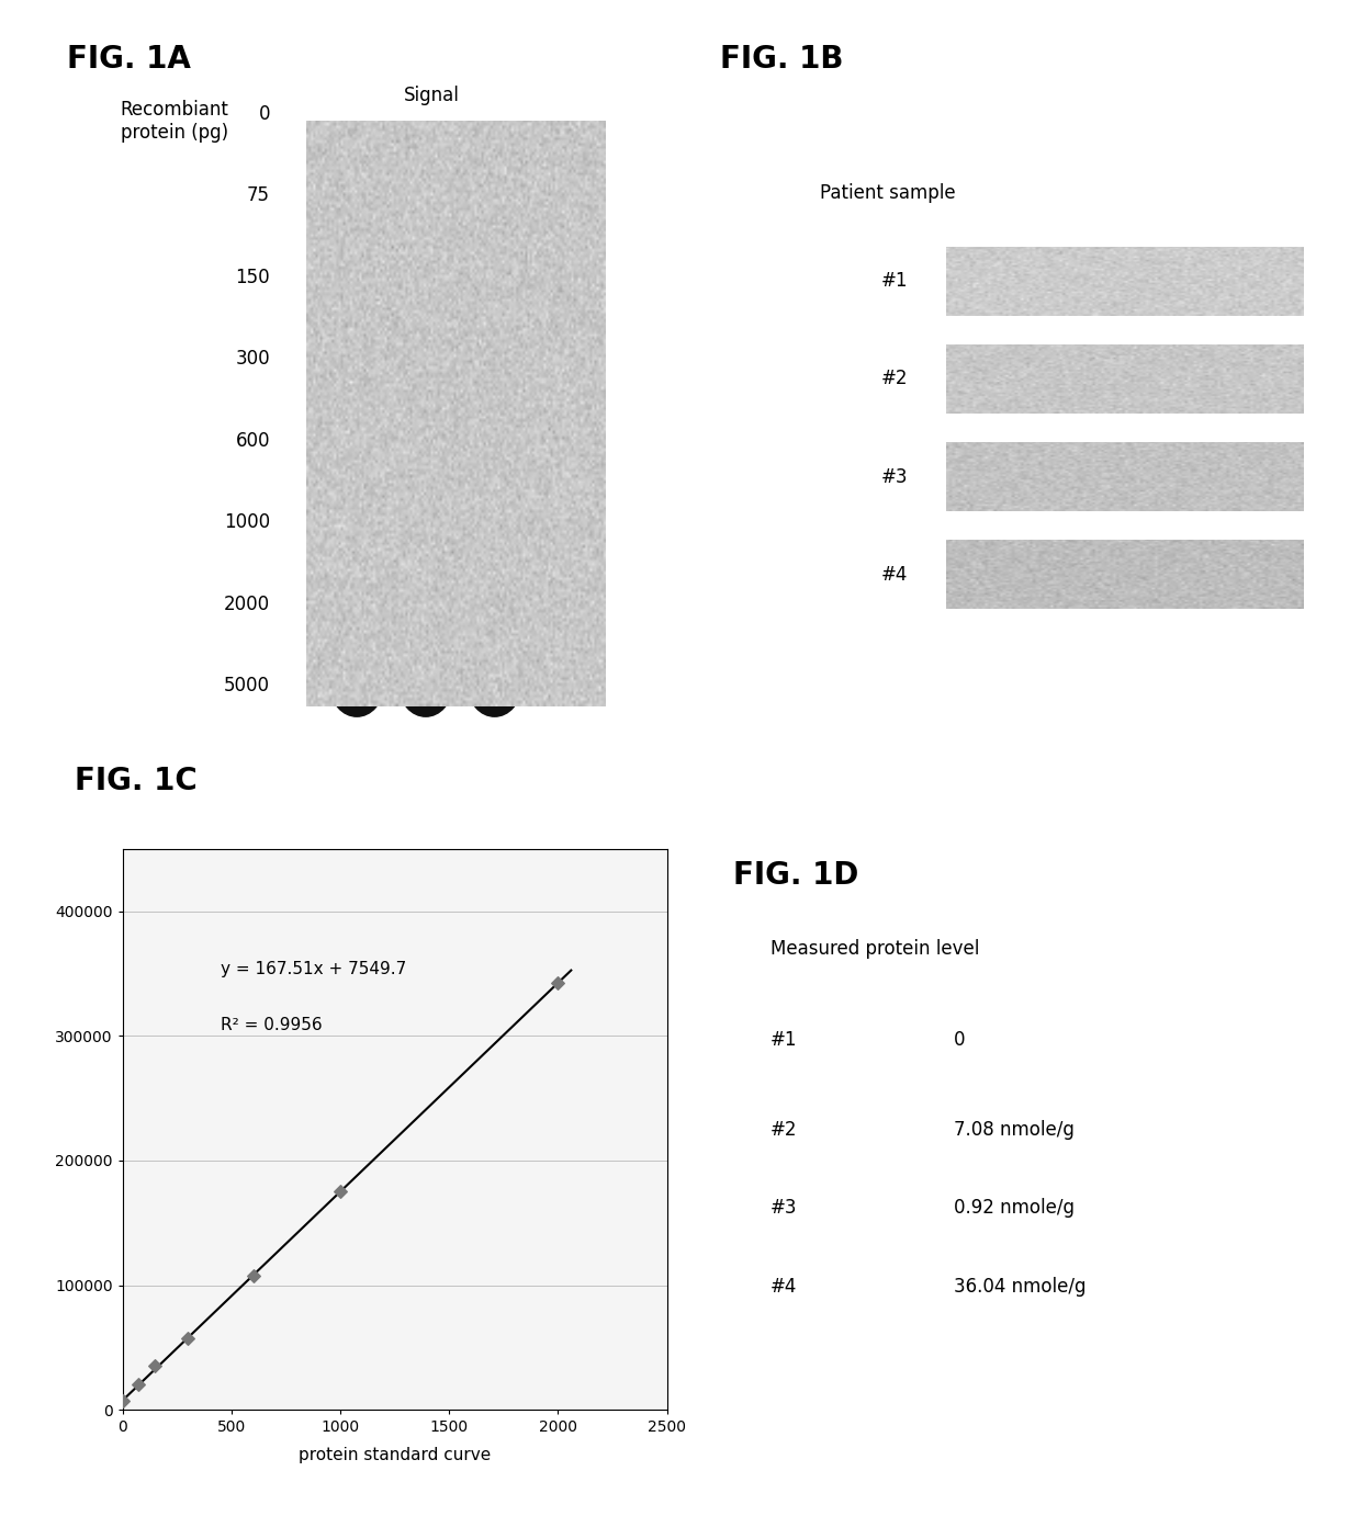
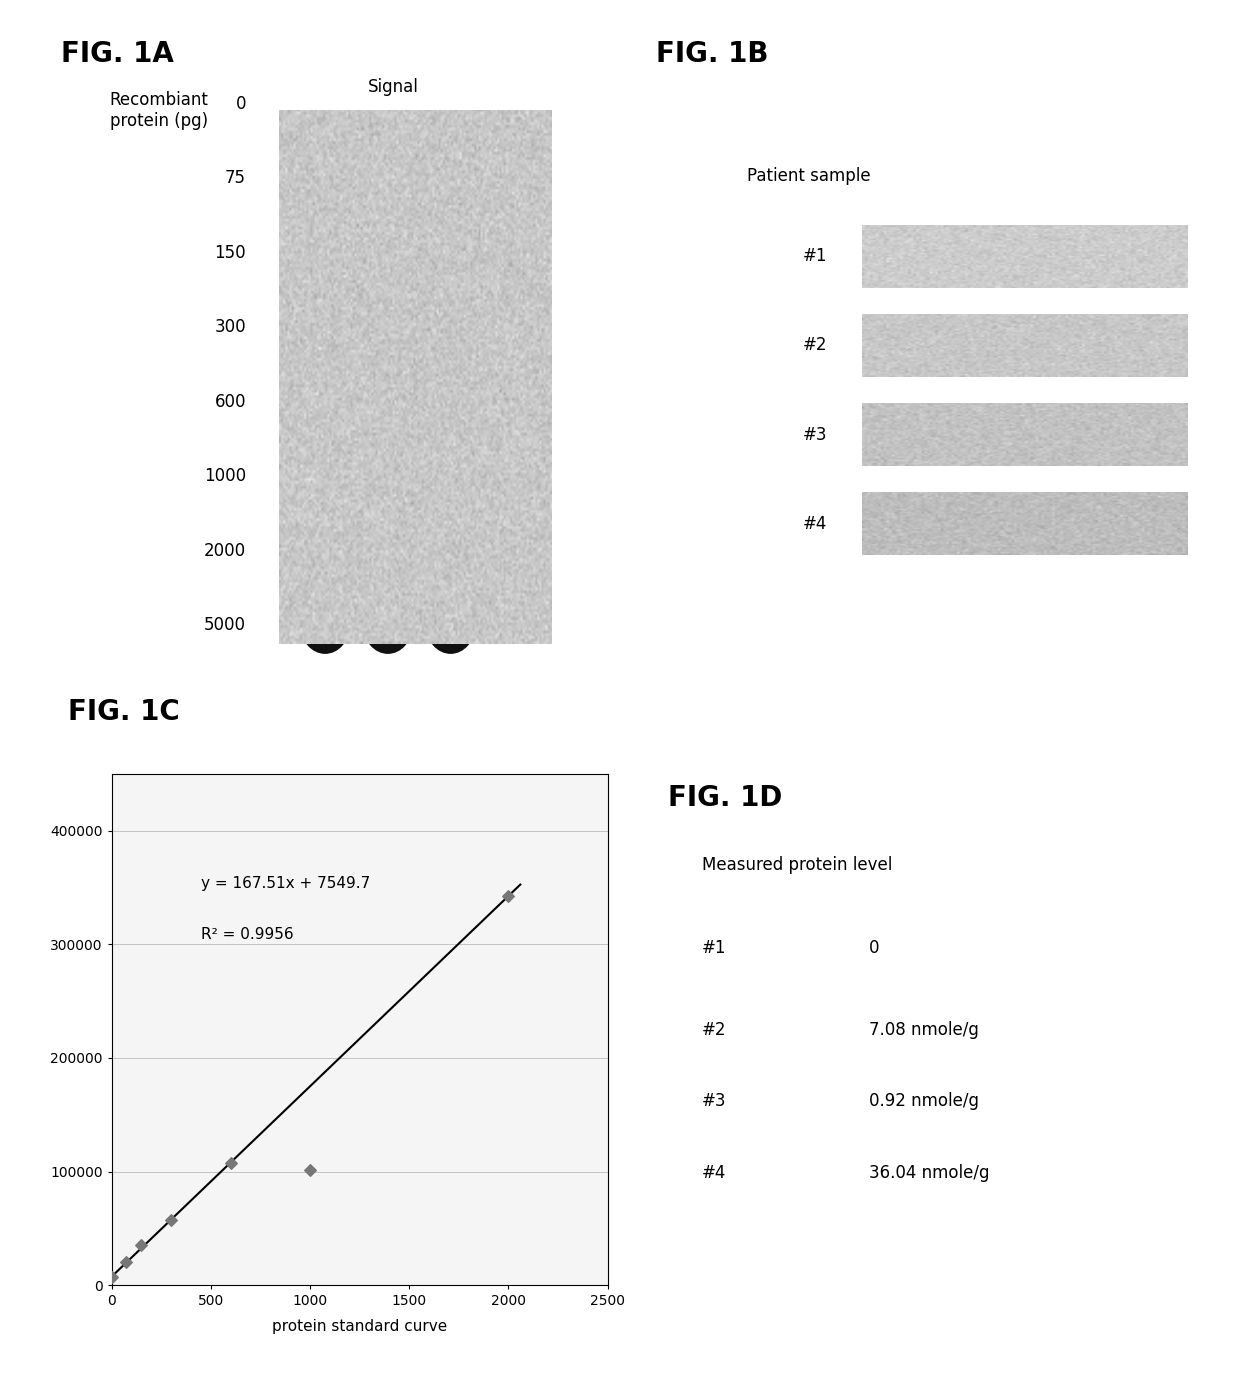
1000: 175000 -> 101000
